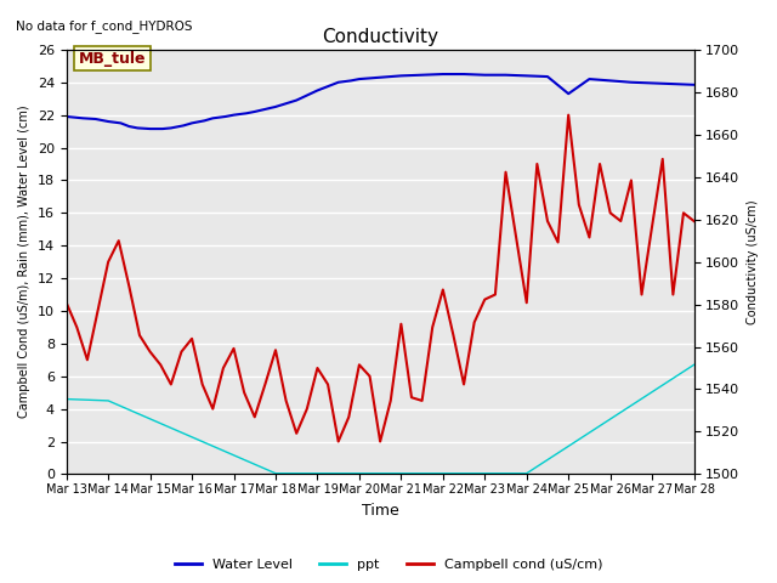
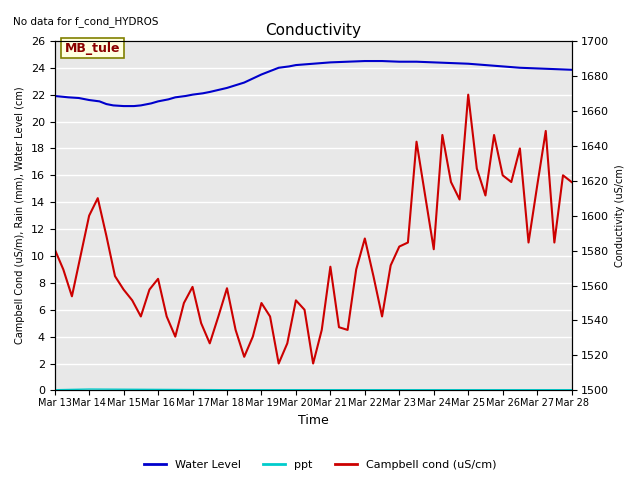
ppt/Mar 13: 4.6 -> 0.1
ppt/Mar 14: 4.5 -> 0.1
Water Level/Mar 25: 23.3 -> 24.3
ppt/Mar 28: 6.7 -> 0.1
